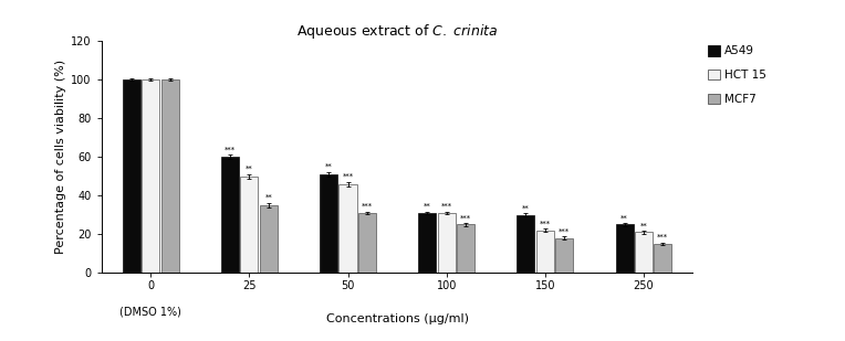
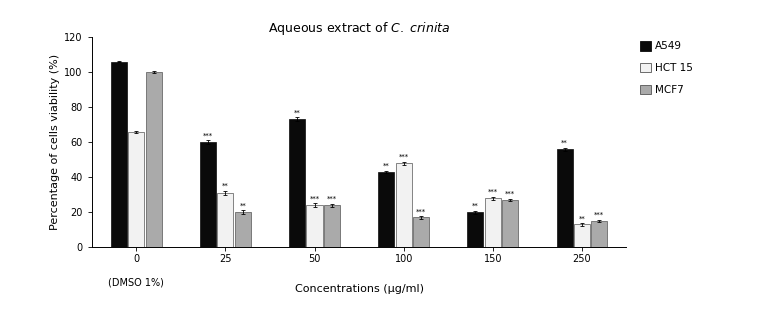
A549/0: 100 -> 106
HCT 15/0: 100 -> 66
HCT 15/25: 50 -> 31
MCF7/25: 35 -> 20
A549/50: 51 -> 73
HCT 15/50: 46 -> 24
MCF7/50: 31 -> 24
A549/100: 31 -> 43
HCT 15/100: 31 -> 48
MCF7/100: 25 -> 17
A549/150: 30 -> 20
HCT 15/150: 22 -> 28
MCF7/150: 18 -> 27
A549/250: 25 -> 56
HCT 15/250: 21 -> 13
